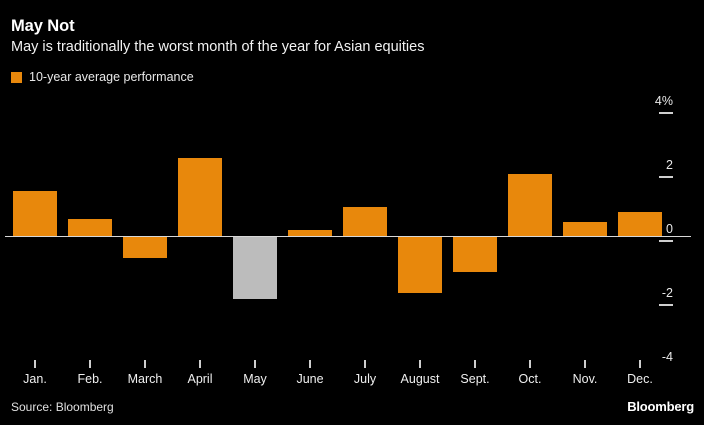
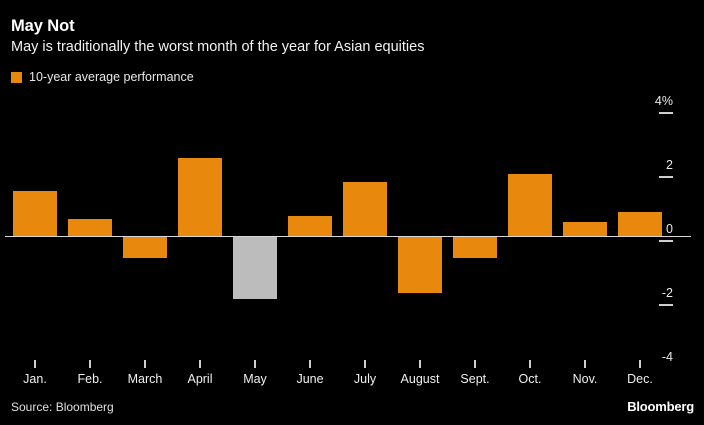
June: 0.2% -> 0.6%
July: 0.9% -> 1.7%
Sept.: -1.1% -> -0.7%
